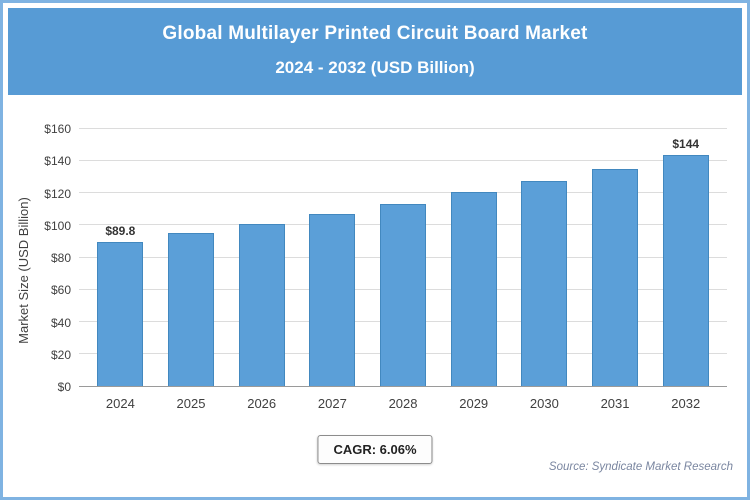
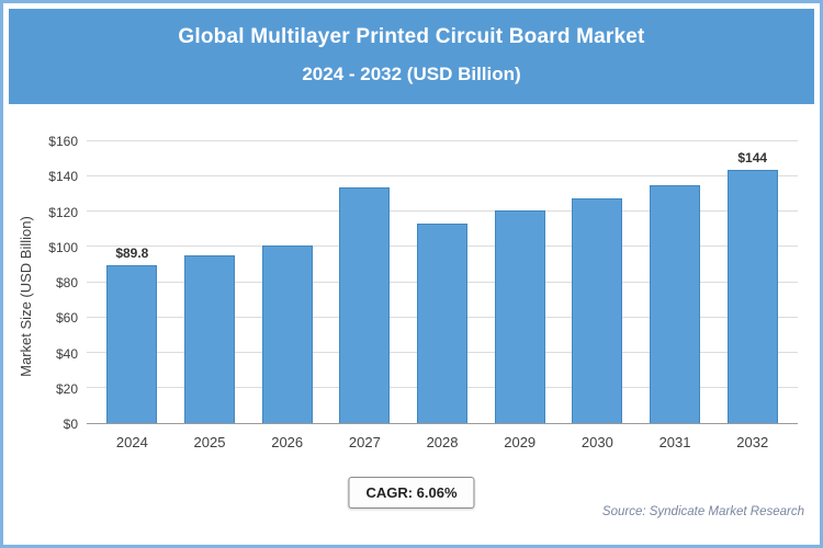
2027: $107 -> $134
